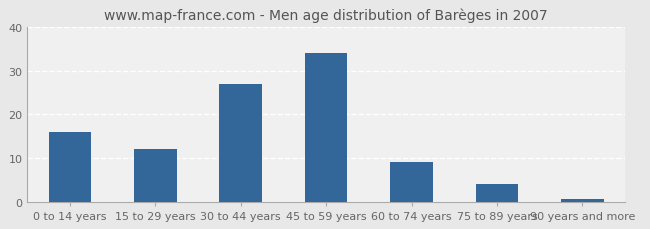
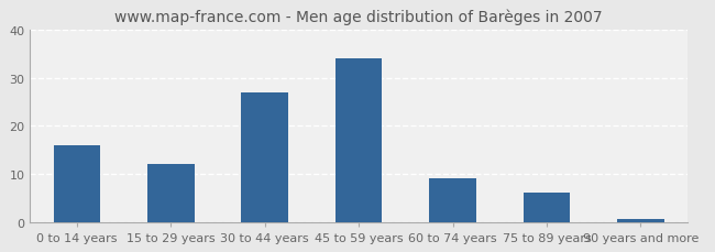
75 to 89 years: 4.0 -> 6.0
